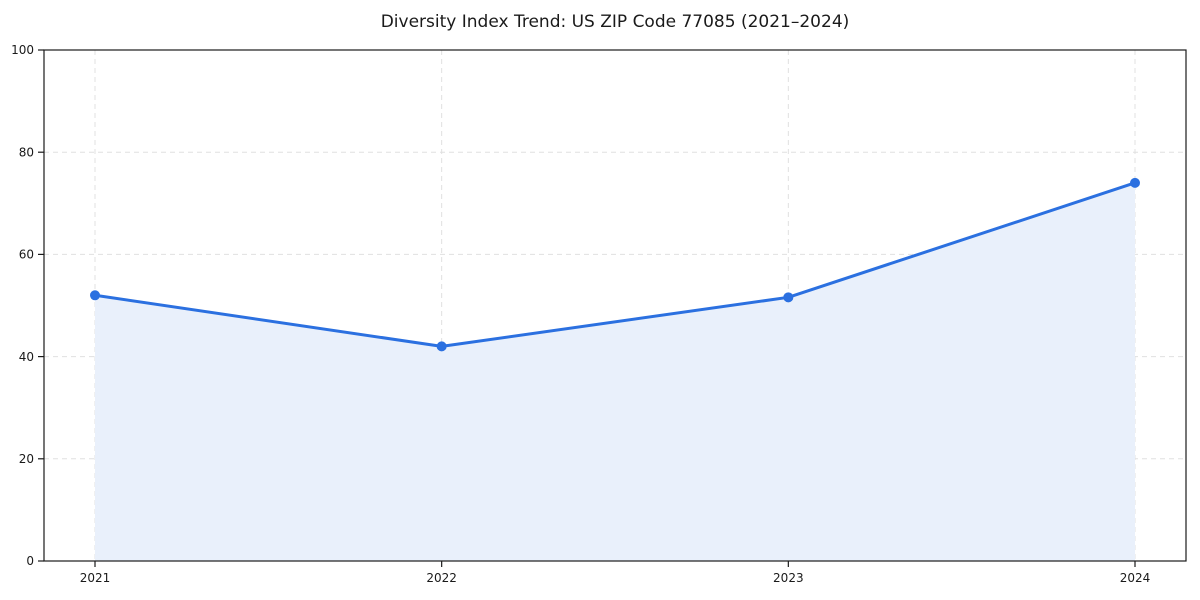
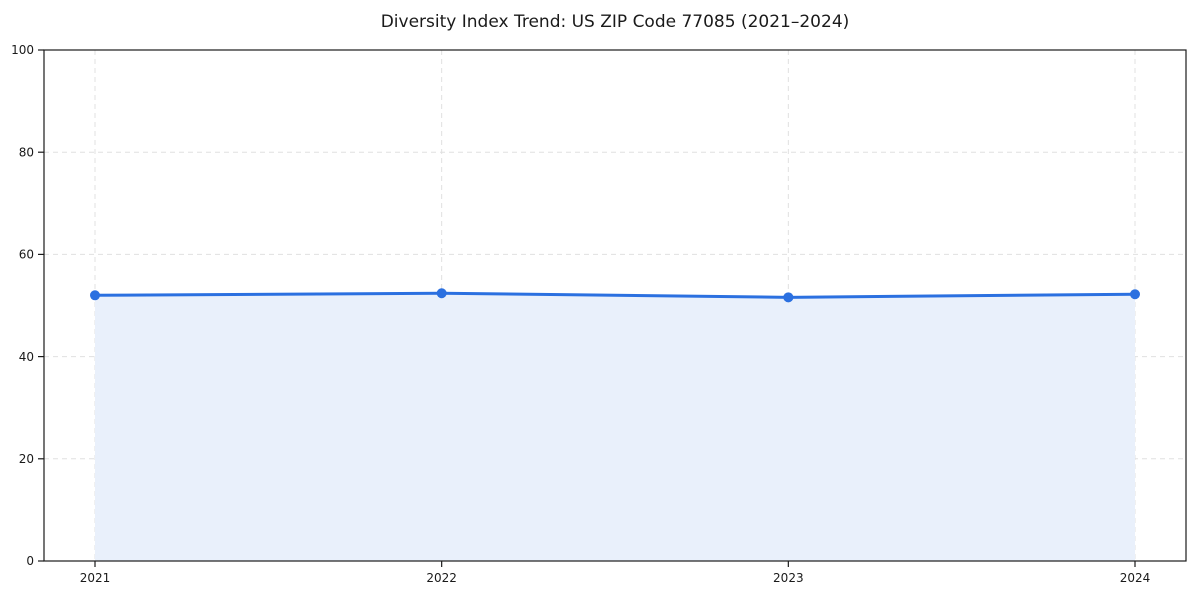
2022: 42 -> 52
2024: 74 -> 52
